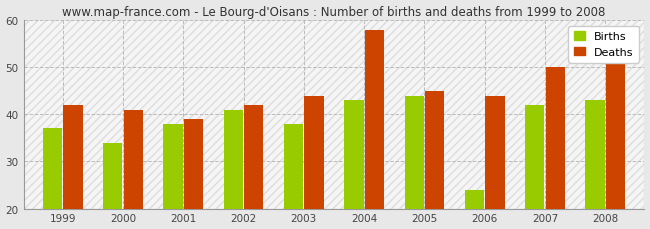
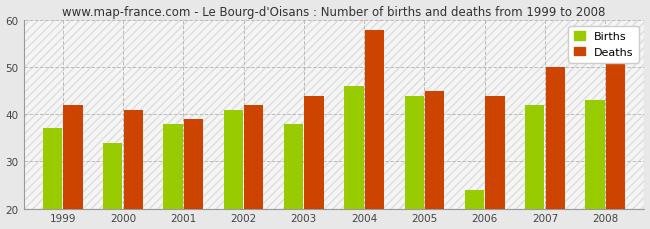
Births/2004: 43 -> 46
